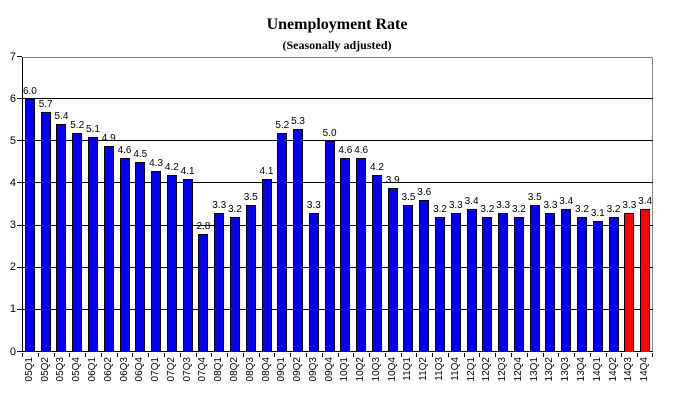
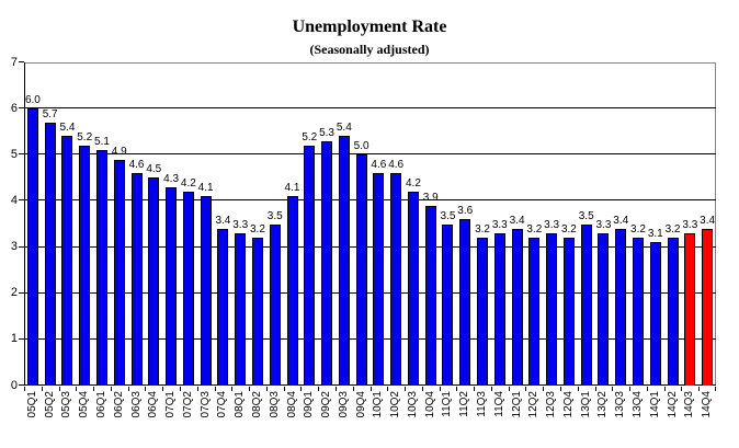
07Q4: 2.8 -> 3.4
09Q3: 3.3 -> 5.4
